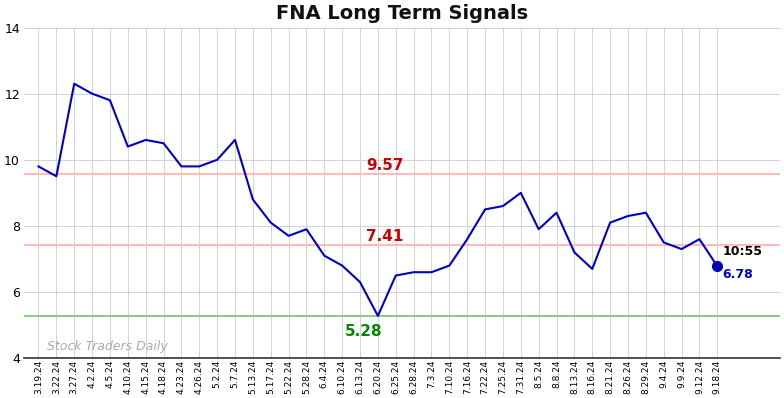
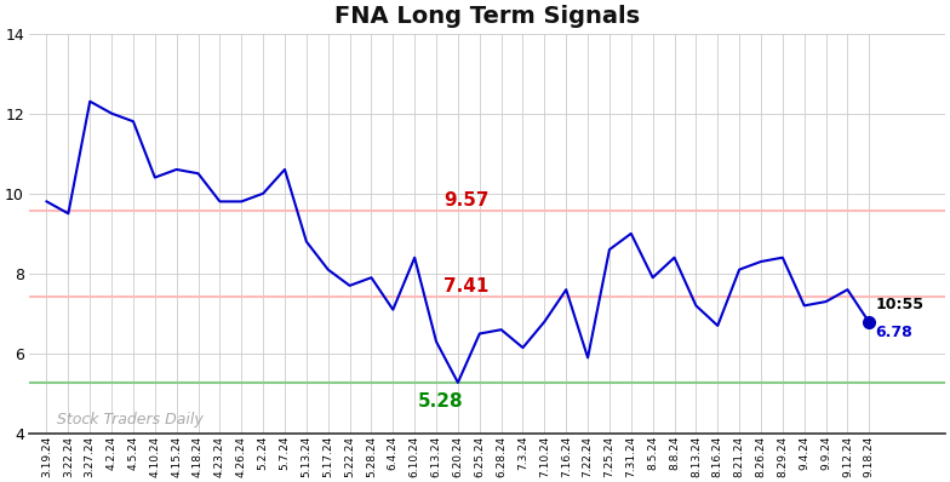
6.10.24: 6.80 -> 8.40
7.3.24: 6.60 -> 6.15
7.22.24: 8.50 -> 5.90
9.4.24: 7.50 -> 7.20
